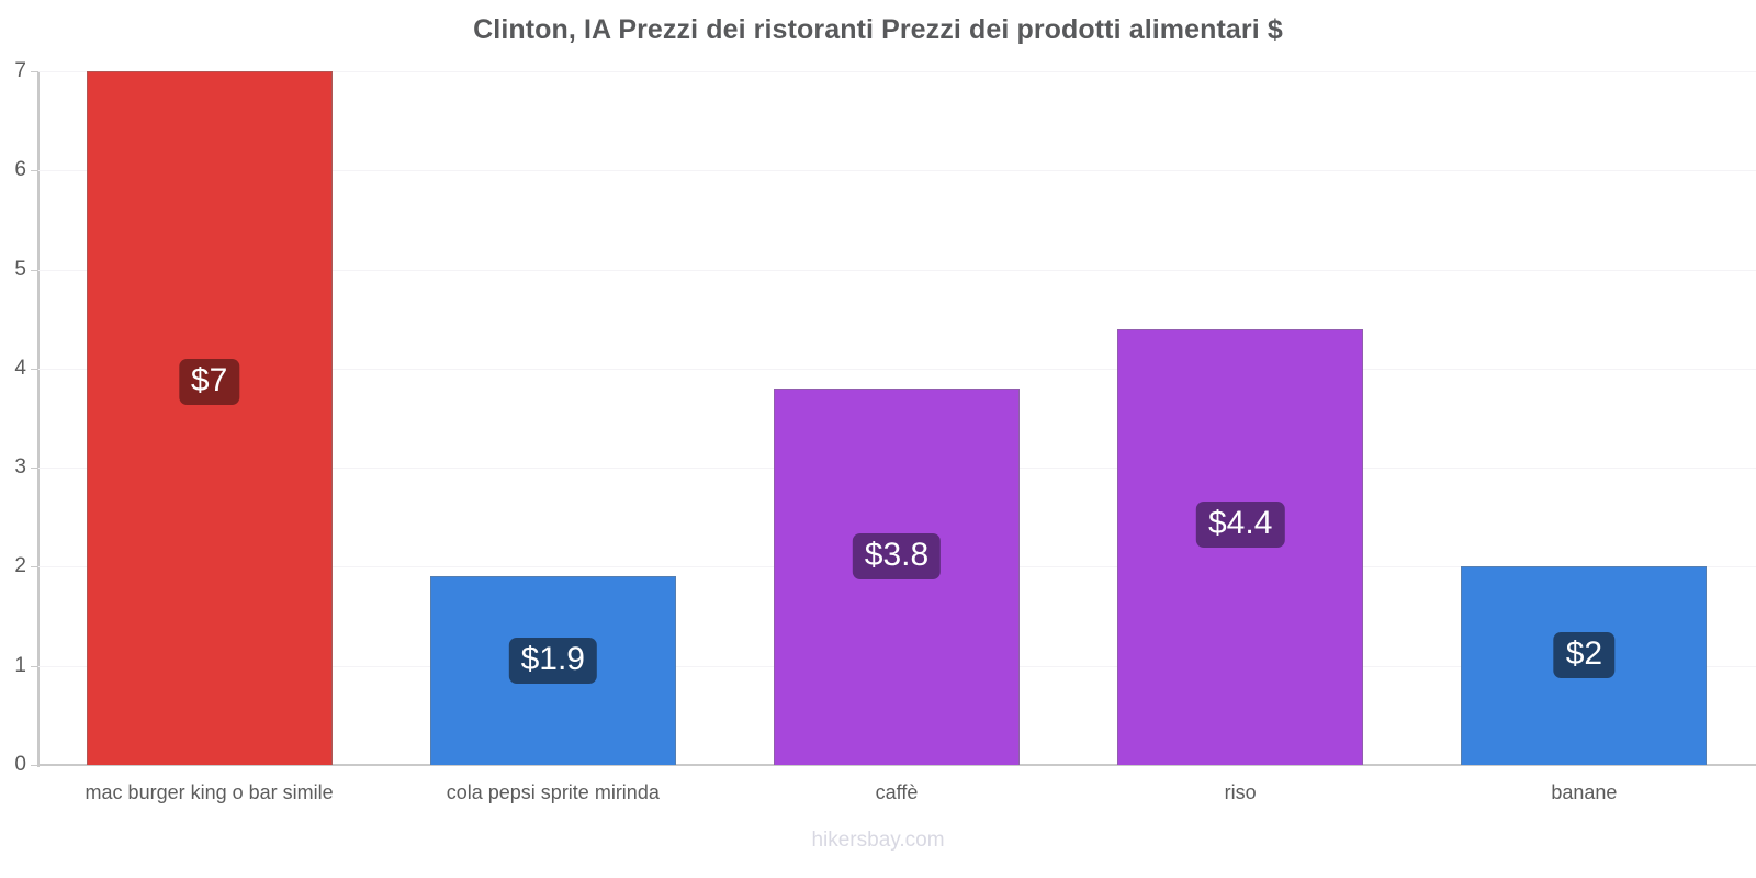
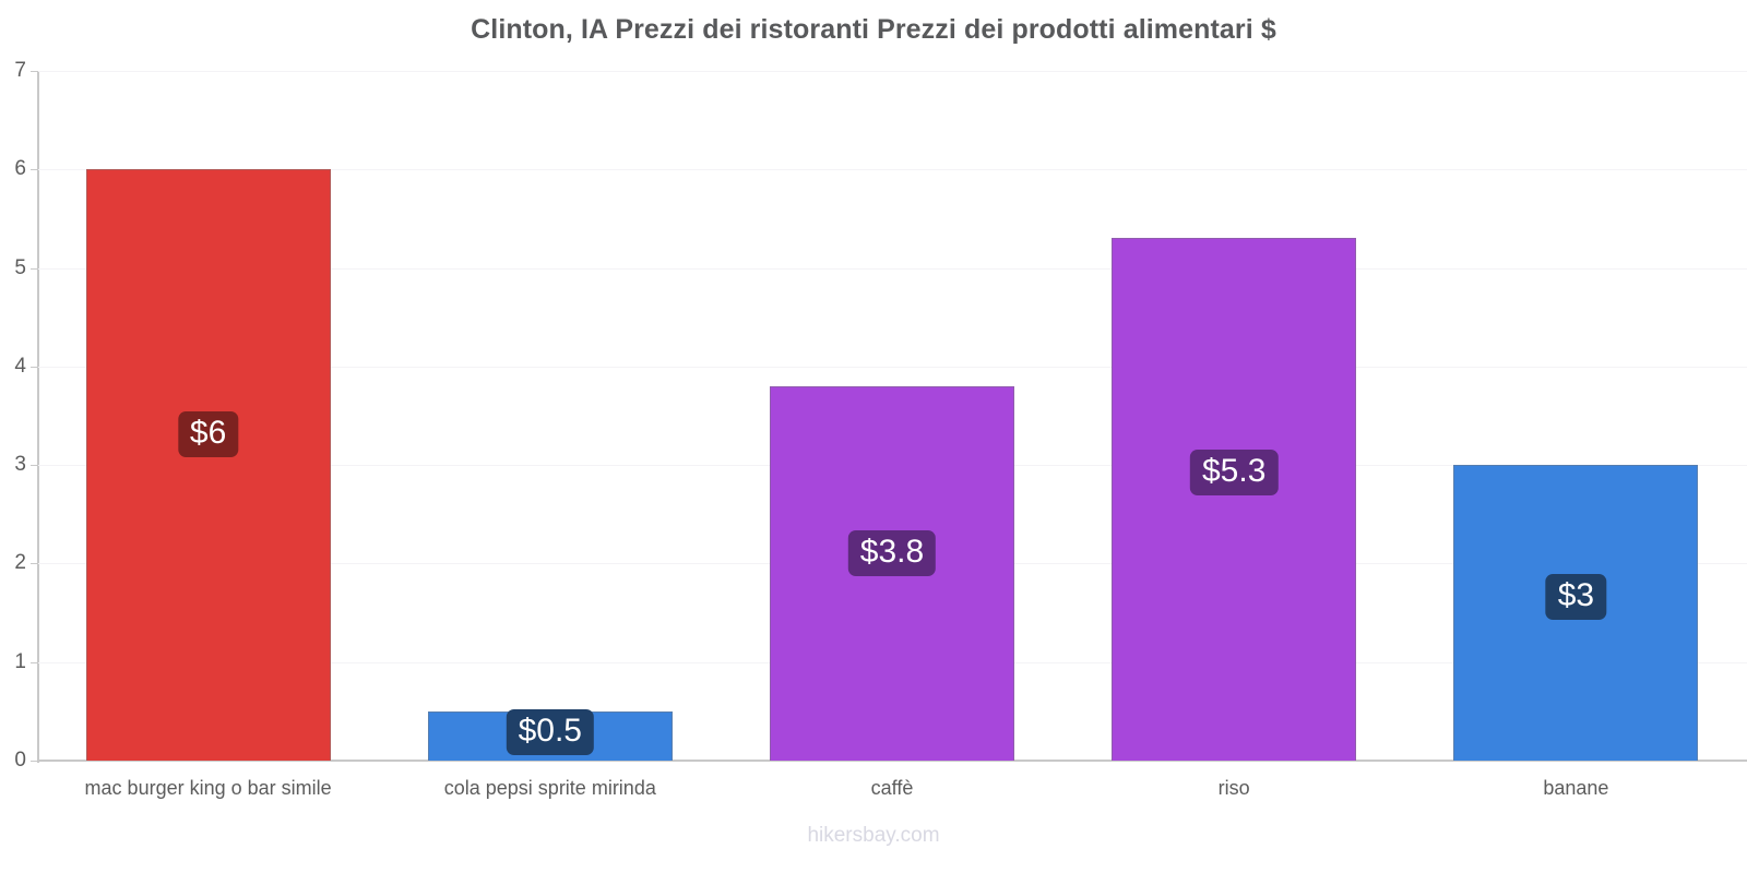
mac burger king o bar simile: $7 -> $6
cola pepsi sprite mirinda: $1.9 -> $0.5
riso: $4.4 -> $5.3
banane: $2 -> $3
